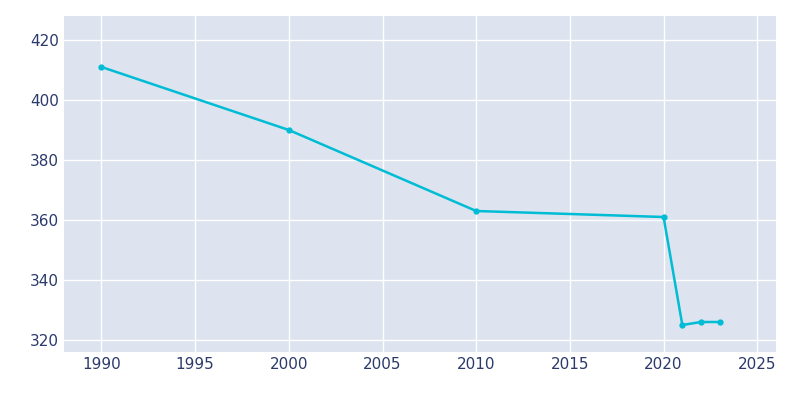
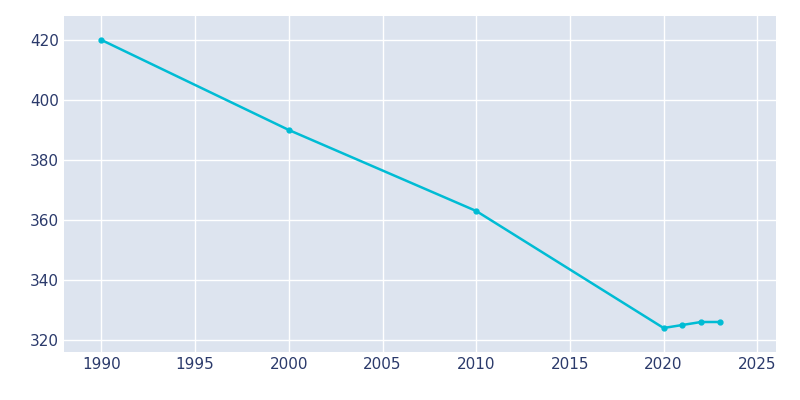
1990: 411 -> 420
2020: 361 -> 324
